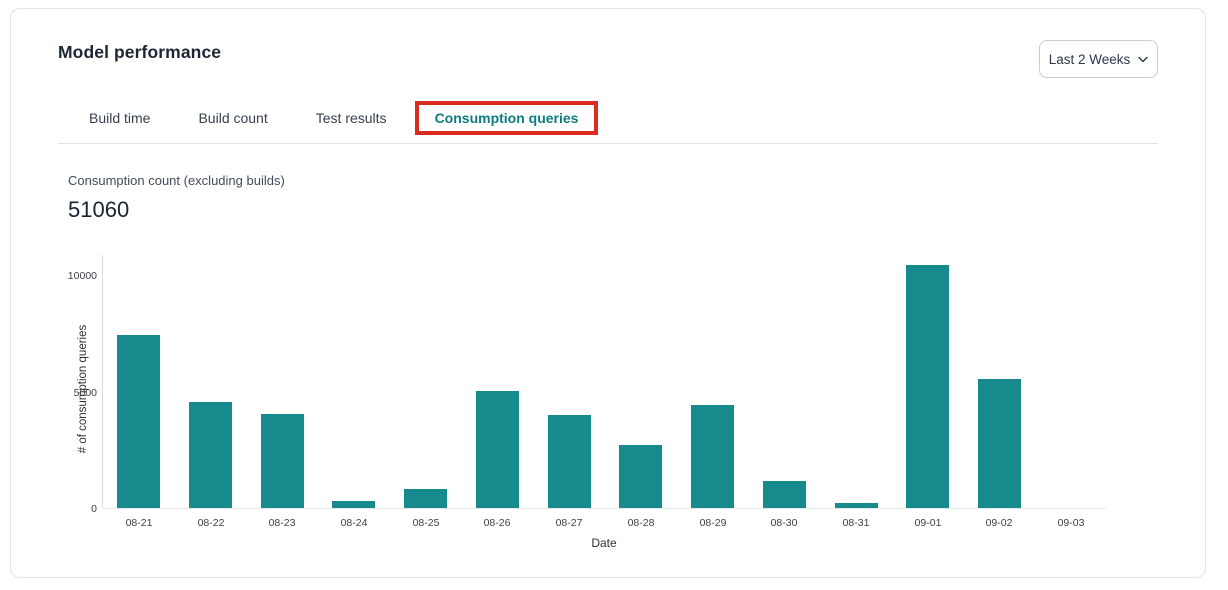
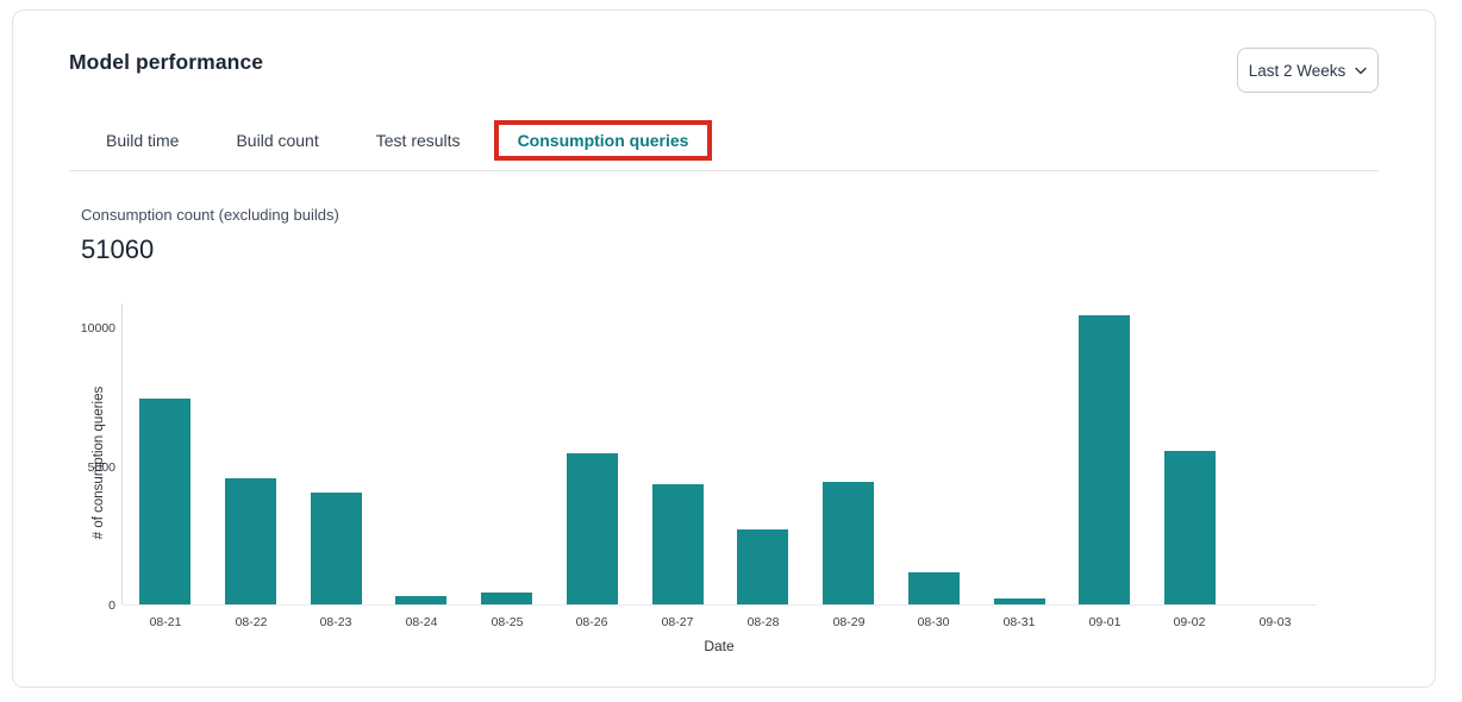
08-25: 800 -> 400
08-26: 5000 -> 5500
08-27: 4000 -> 4400
